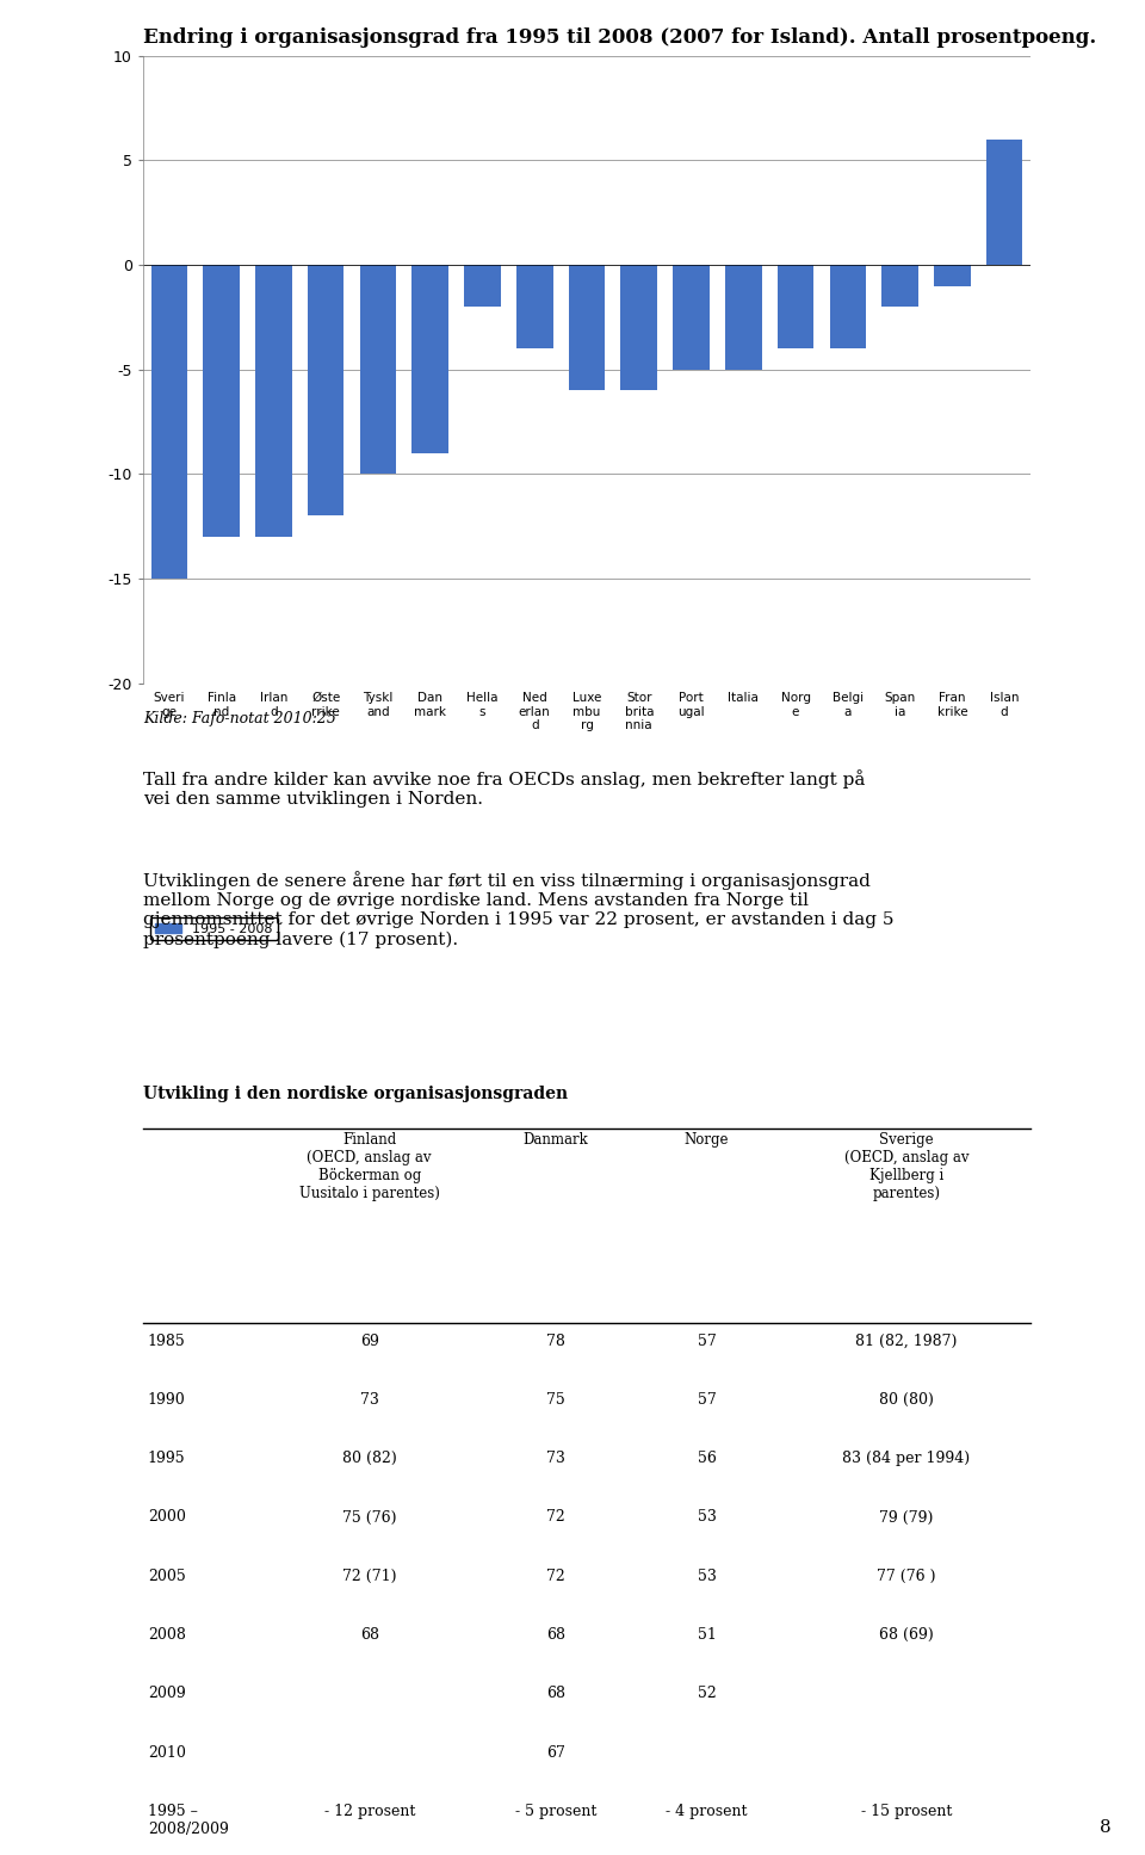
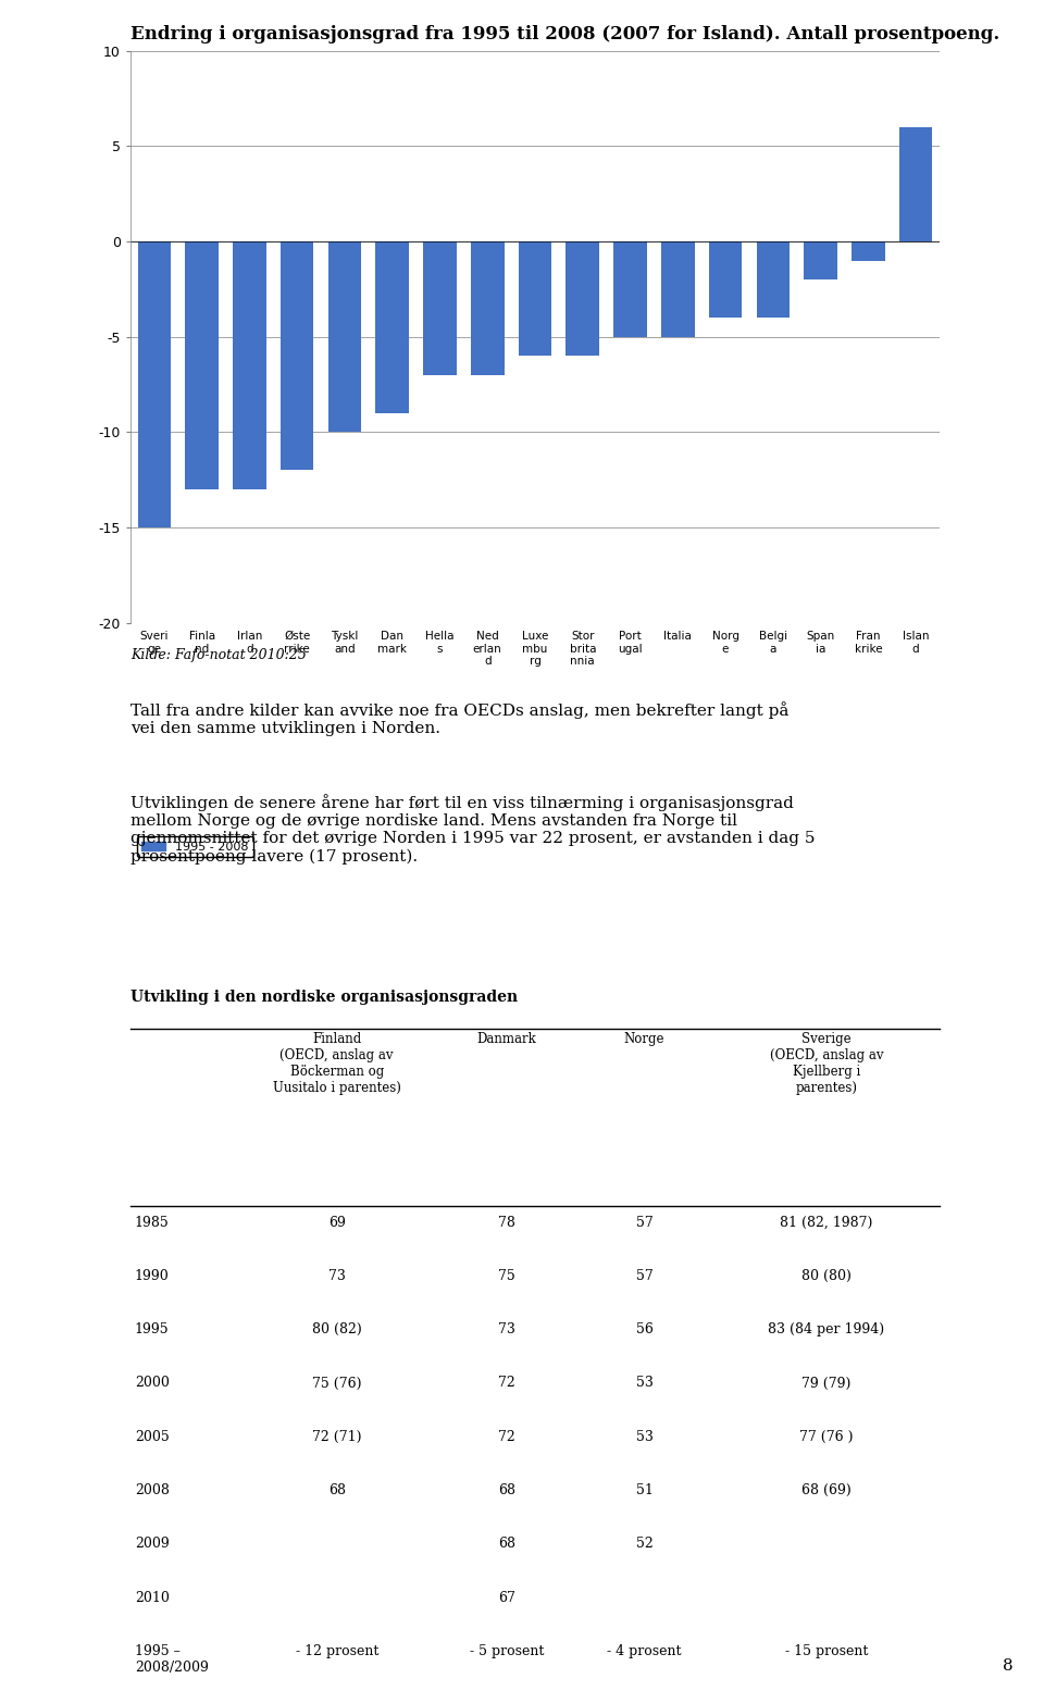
Hella s: -2 -> -7
Ned erlan d: -4 -> -7
